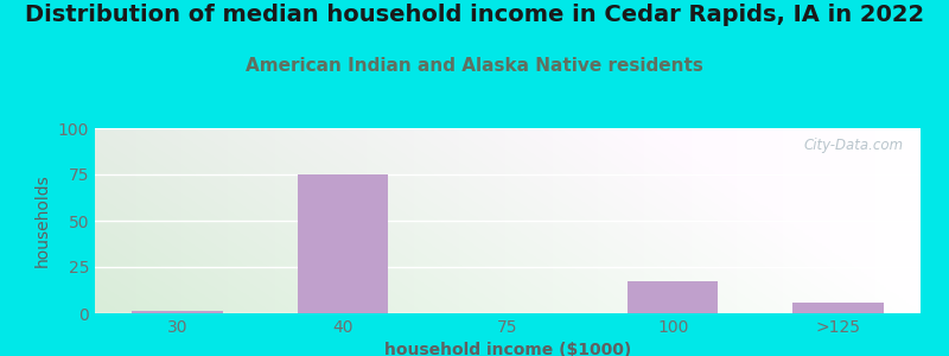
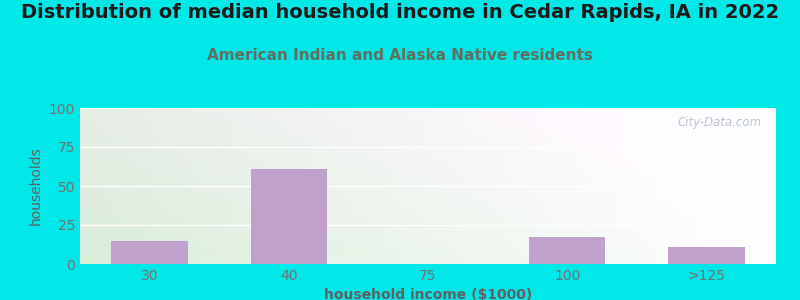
30: 1 -> 15
40: 75 -> 61
>125: 6 -> 11
